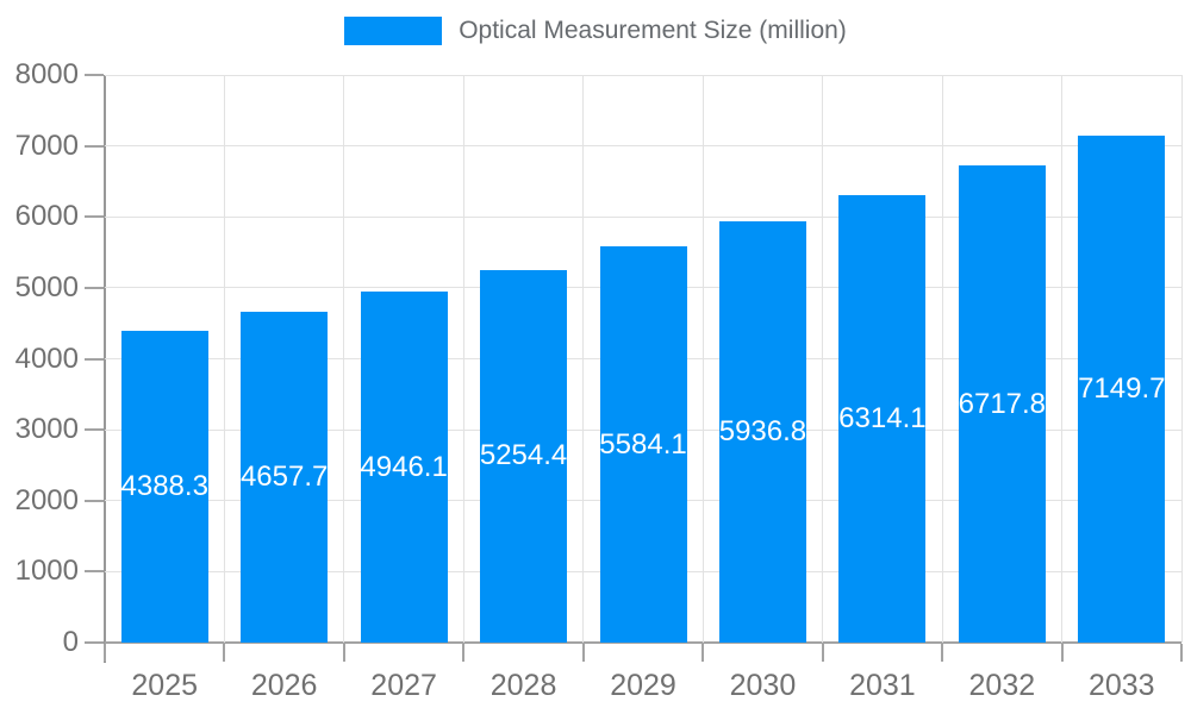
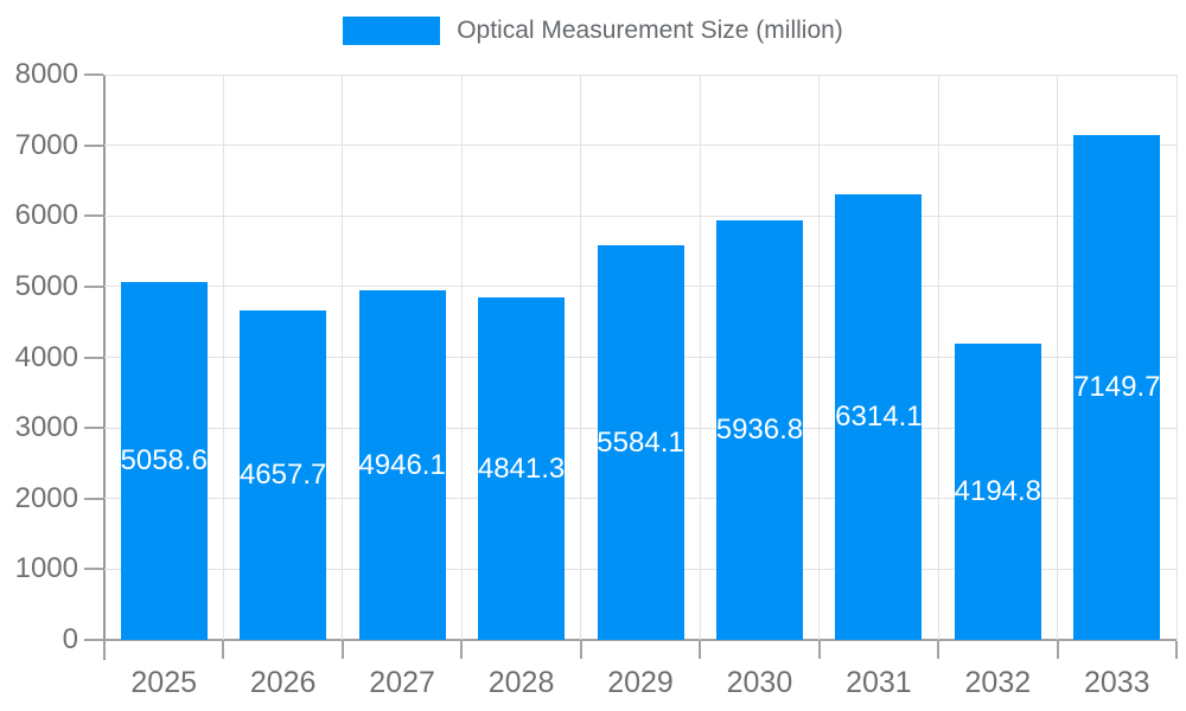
2025: 4388.3 -> 5058.6
2028: 5254.4 -> 4841.3
2032: 6717.8 -> 4194.8
